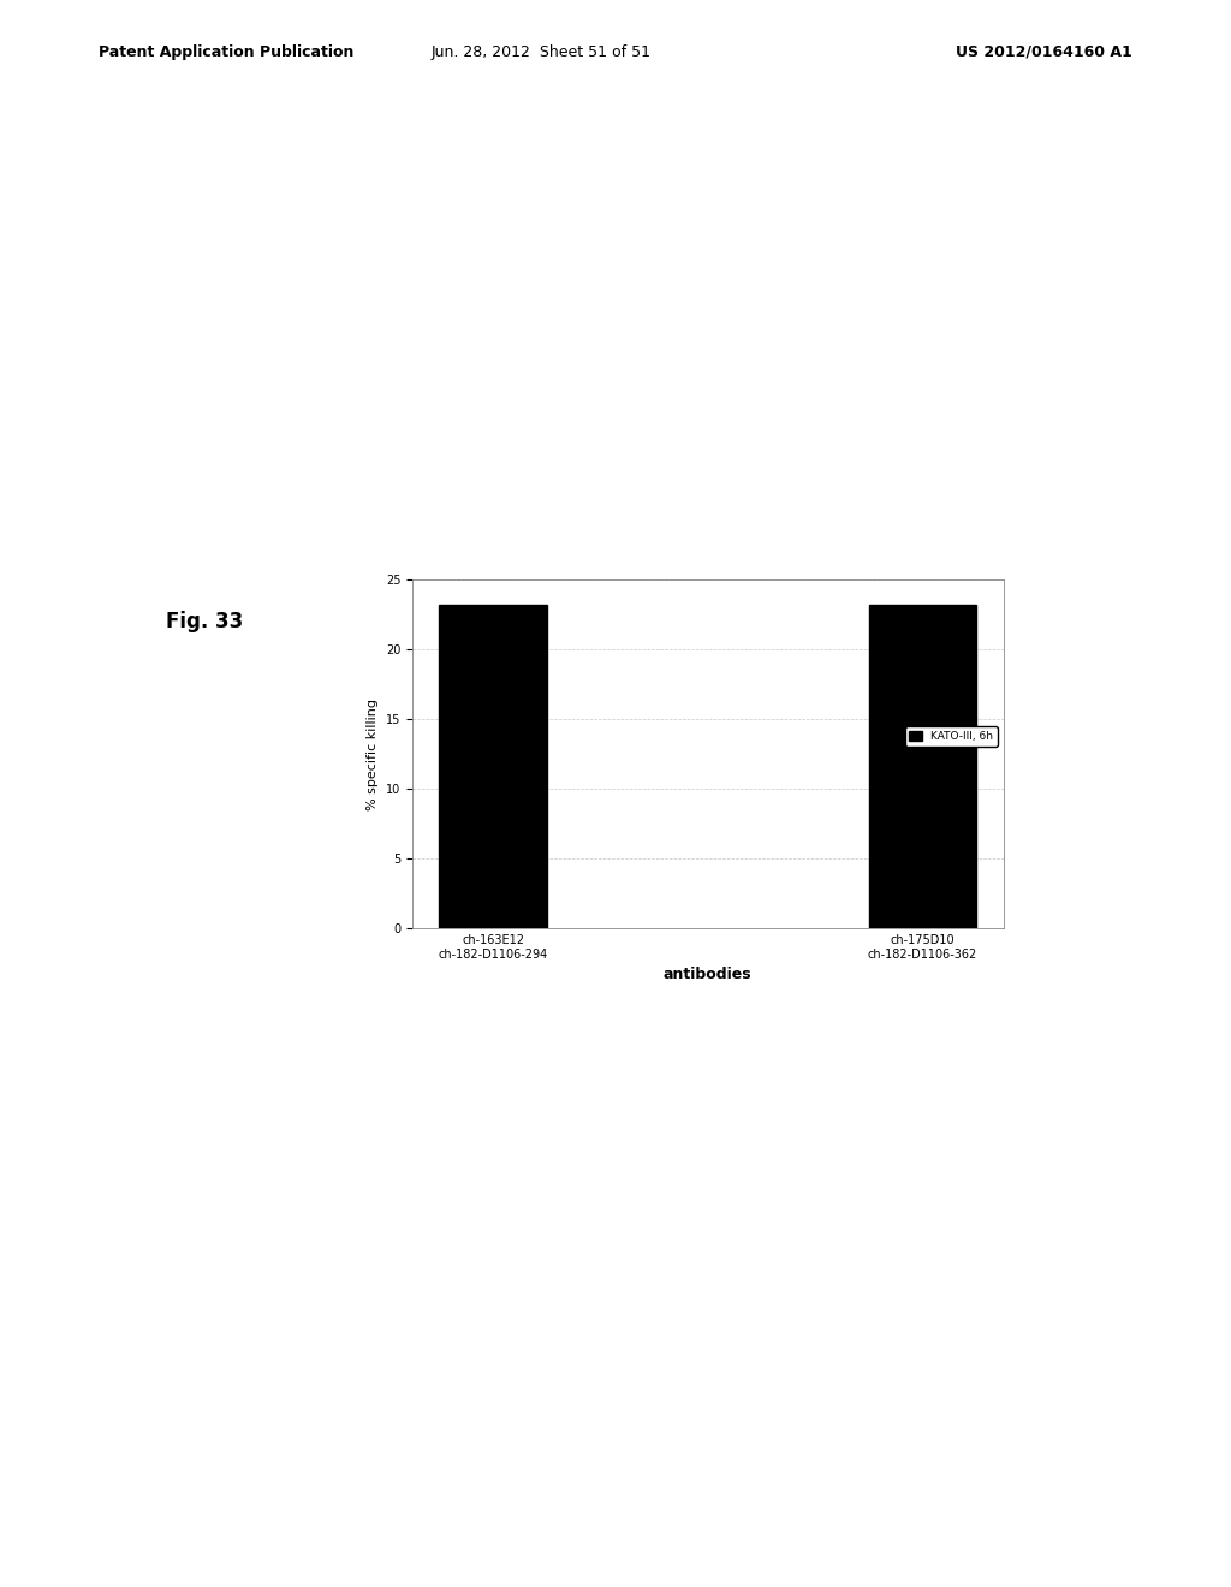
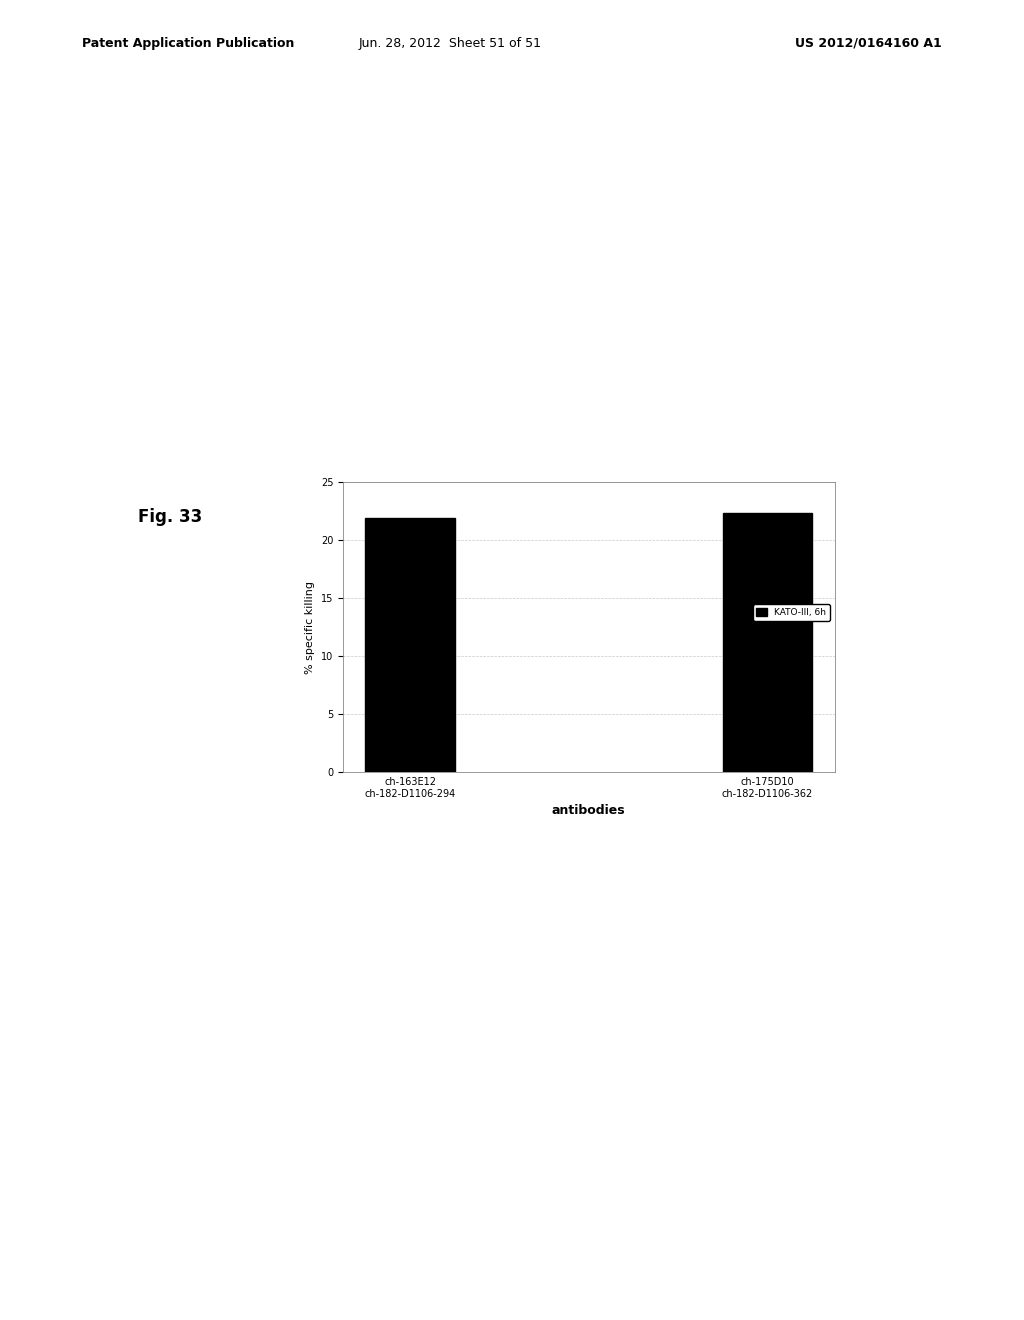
ch-163E12 ch-182-D1106-294: 23.2 -> 21.9
ch-175D10 ch-182-D1106-362: 23.2 -> 22.3
